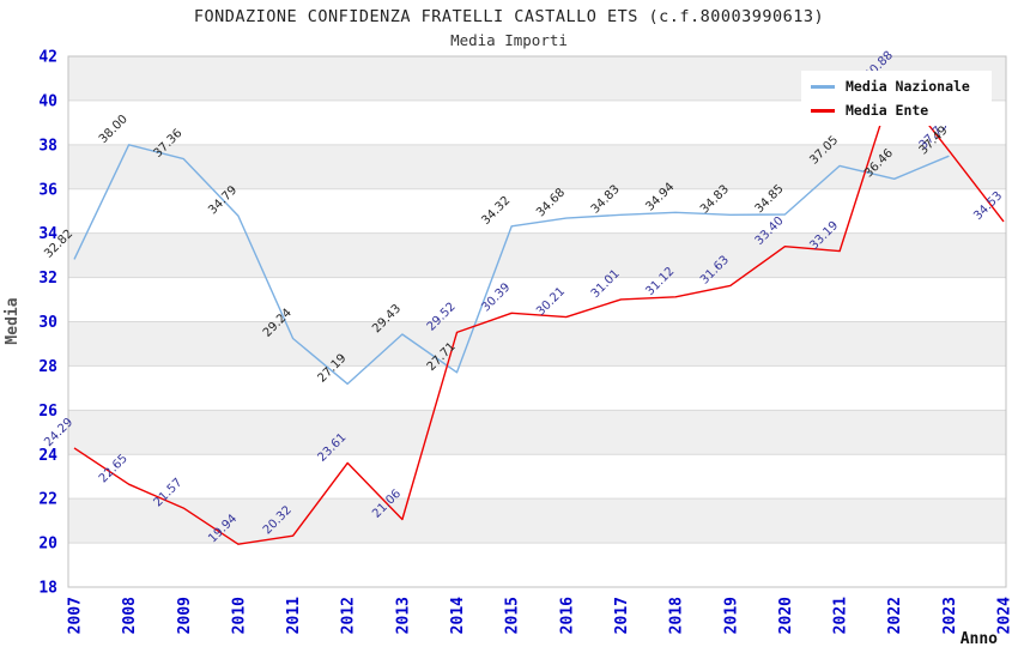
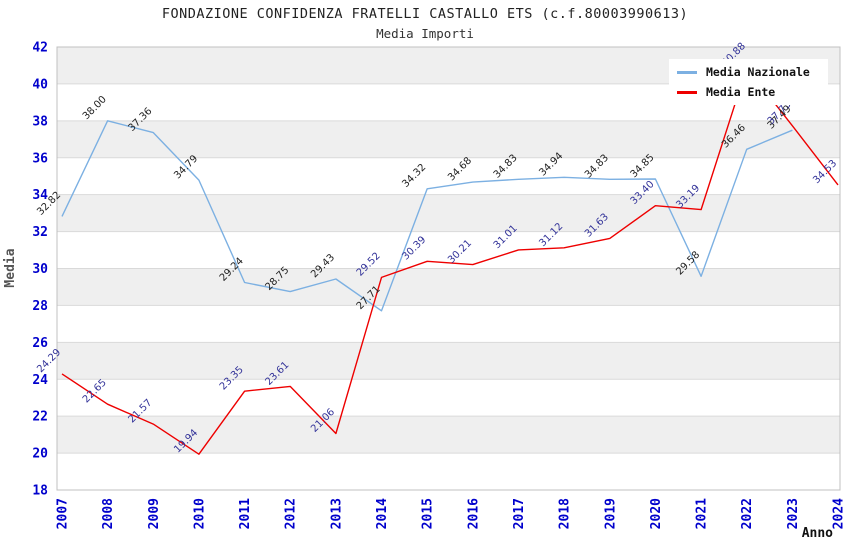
Media Ente/2011: 20.32 -> 23.35
Media Nazionale/2012: 27.19 -> 28.75
Media Nazionale/2021: 37.05 -> 29.58
